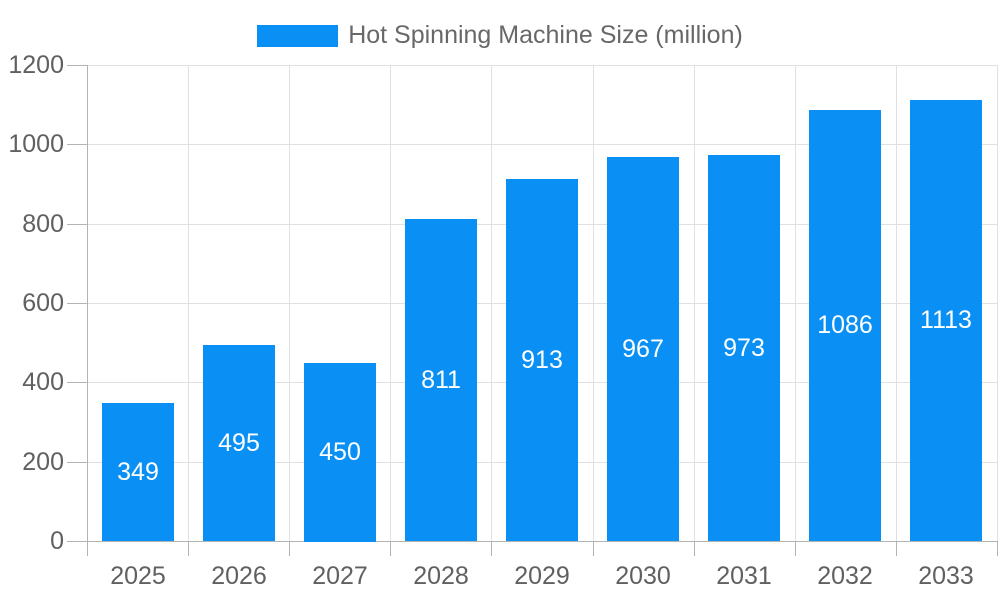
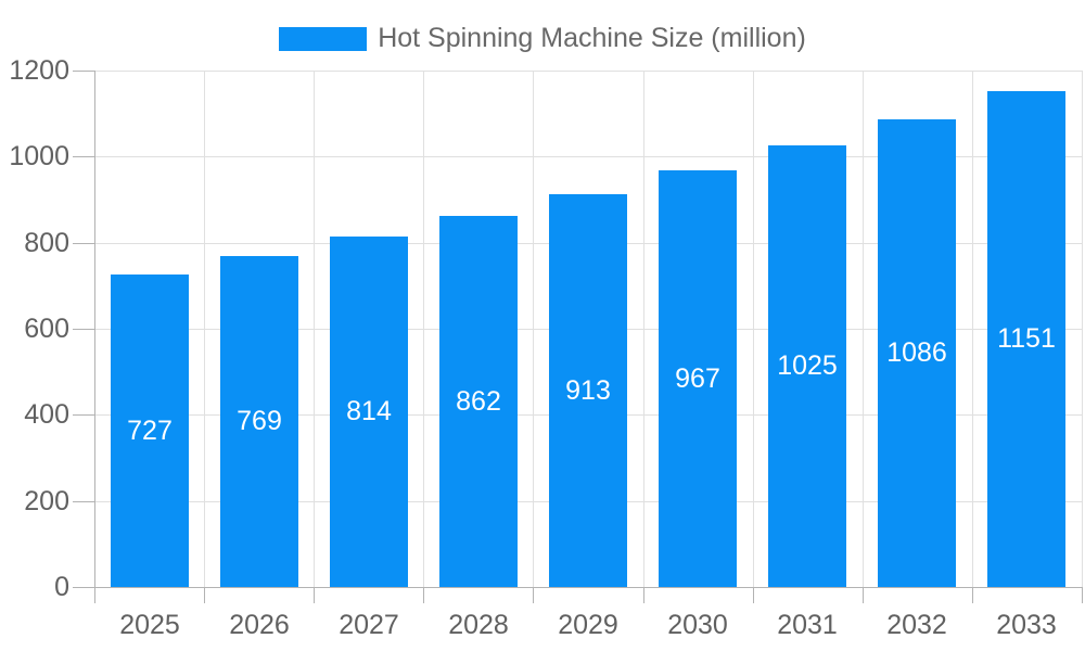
2025: 349 -> 727
2026: 495 -> 769
2027: 450 -> 814
2028: 811 -> 862
2031: 973 -> 1025
2033: 1113 -> 1151
